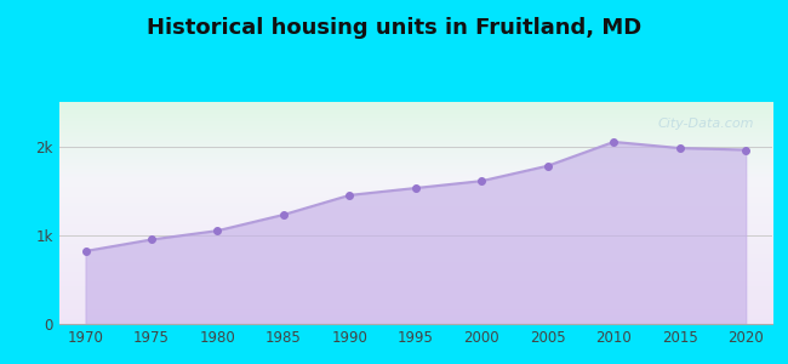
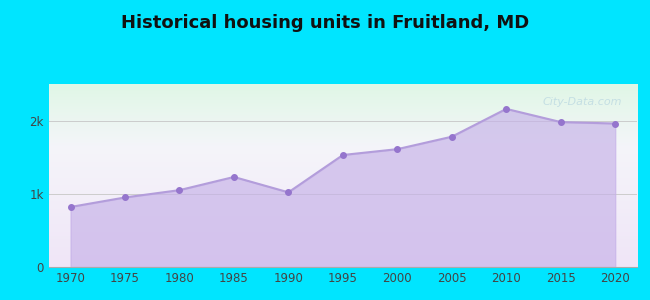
1990: 1.45k -> 1.02k
2010: 2.05k -> 2.16k
